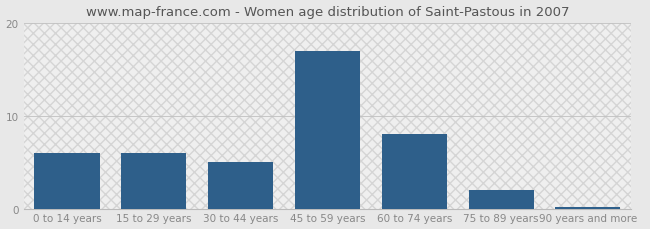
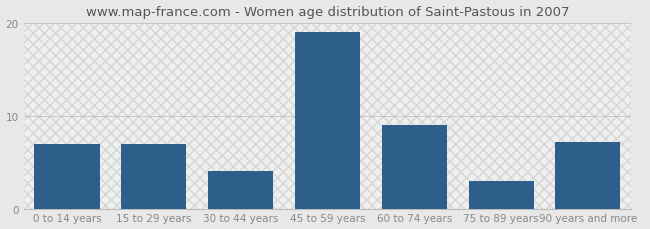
0 to 14 years: 6.0 -> 7.0
15 to 29 years: 6.0 -> 7.0
30 to 44 years: 5.0 -> 4.0
45 to 59 years: 17.0 -> 19.0
60 to 74 years: 8.0 -> 9.0
75 to 89 years: 2.0 -> 3.0
90 years and more: 0.2 -> 7.2
